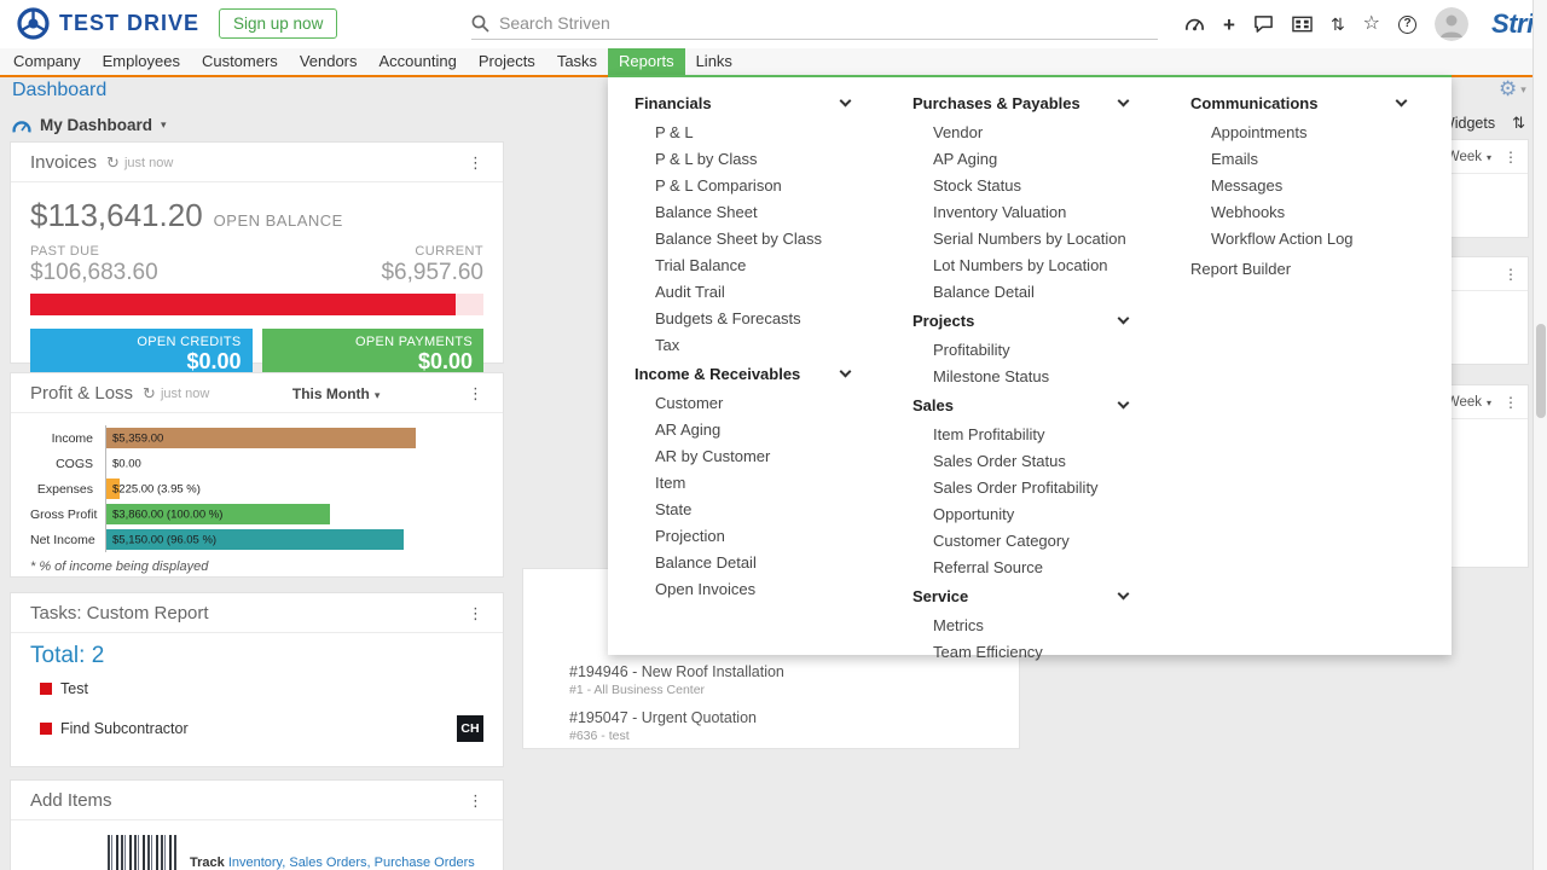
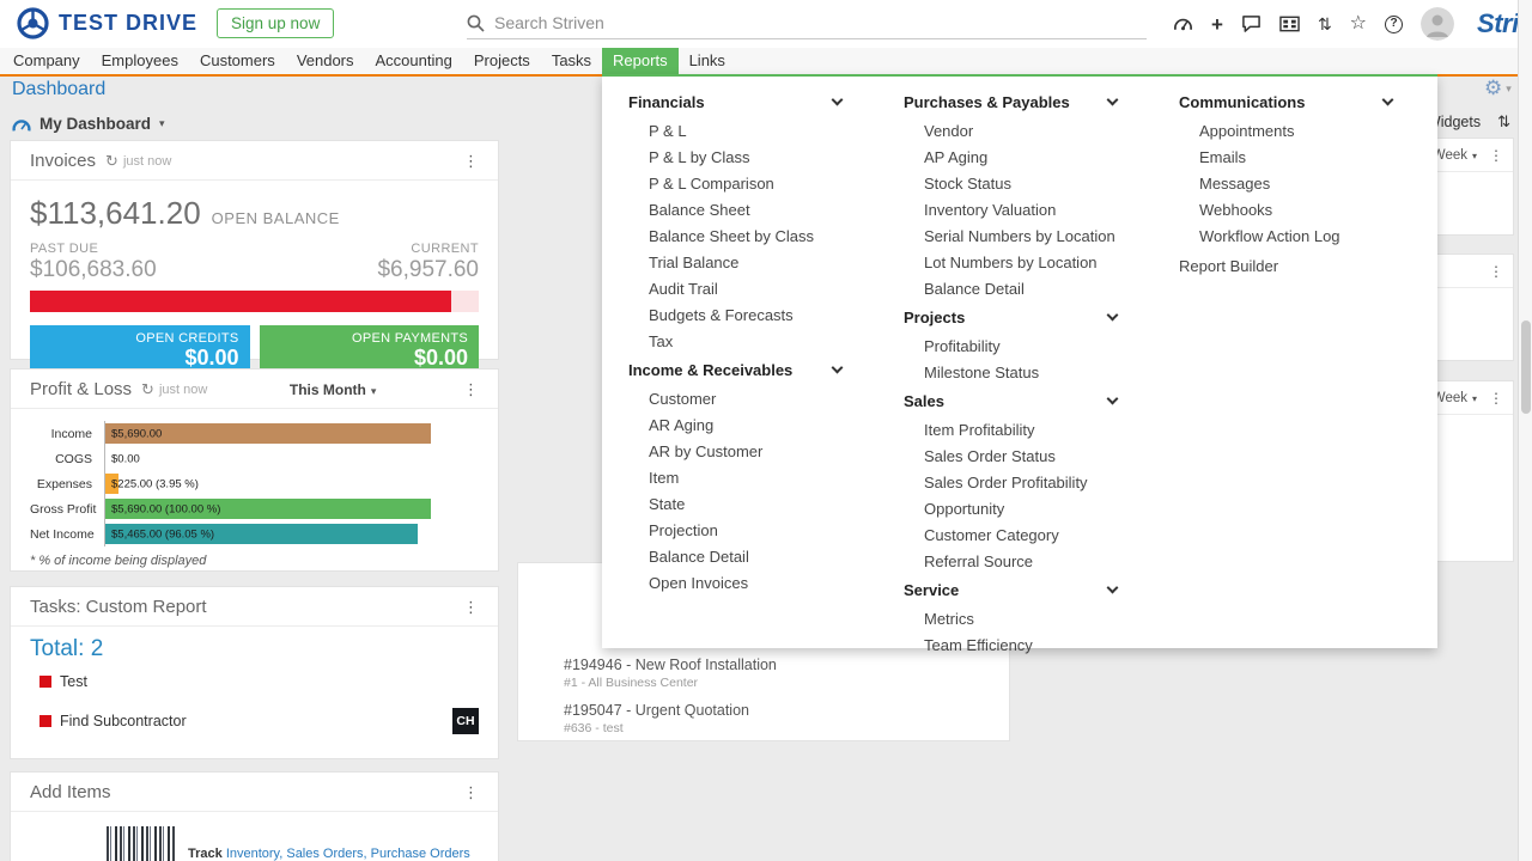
Income: $5,359.00 -> $5,690.00
Gross Profit: $3,860.00 -> $5,690.00
Net Income: $5,150.00 -> $5,465.00
